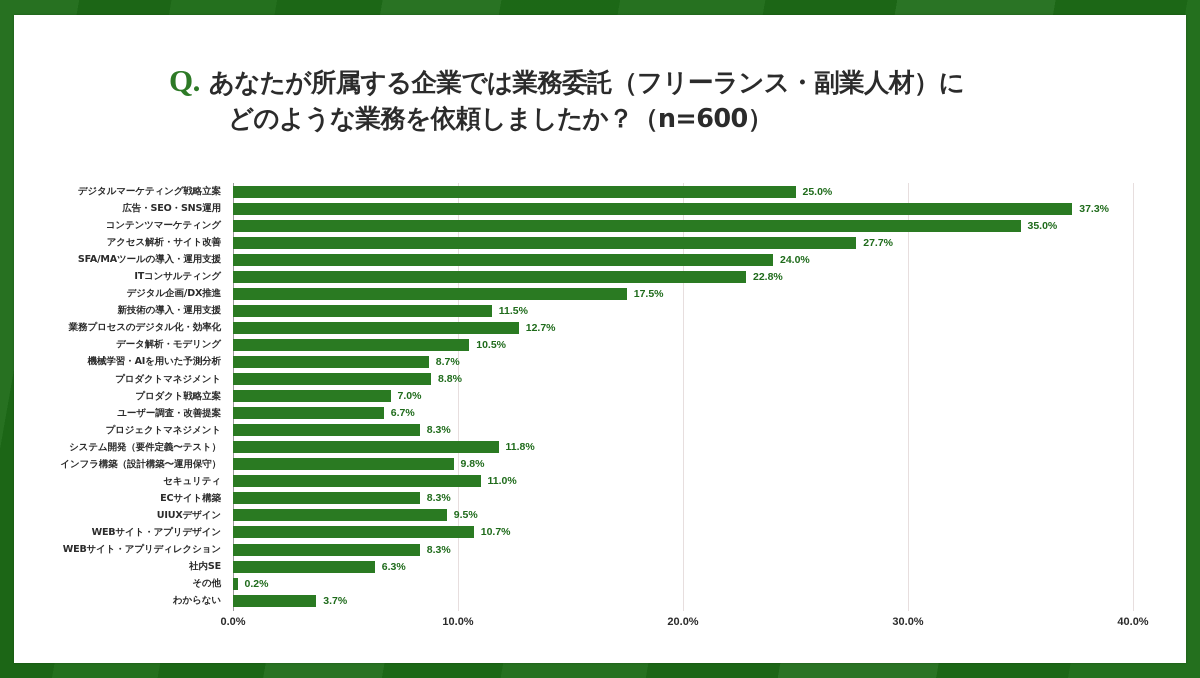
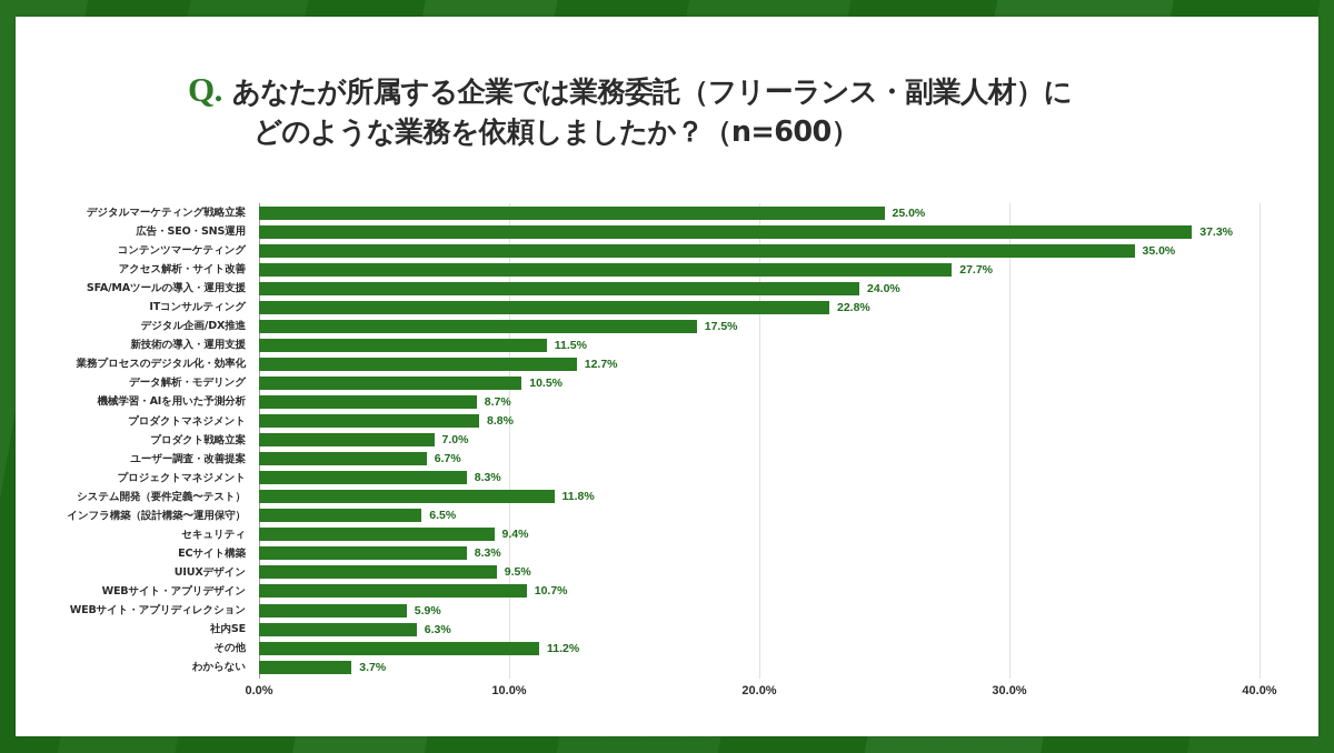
インフラ構築（設計構築〜運用保守）: 9.8% -> 6.5%
セキュリティ: 11.0% -> 9.4%
WEBサイト・アプリディレクション: 8.3% -> 5.9%
その他: 0.2% -> 11.2%
